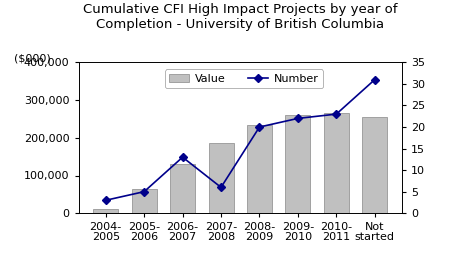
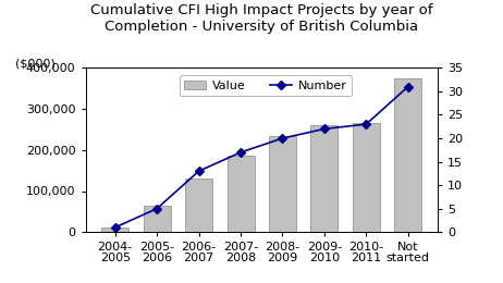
Number/2004- 2005: 3 -> 1
Number/2007- 2008: 6 -> 17
Value/Not started: 255,000 -> 375,000
